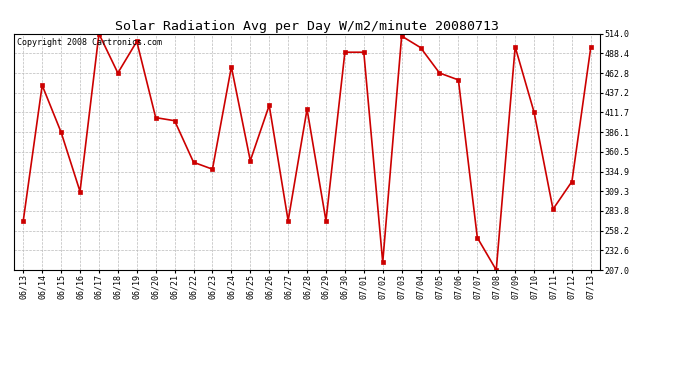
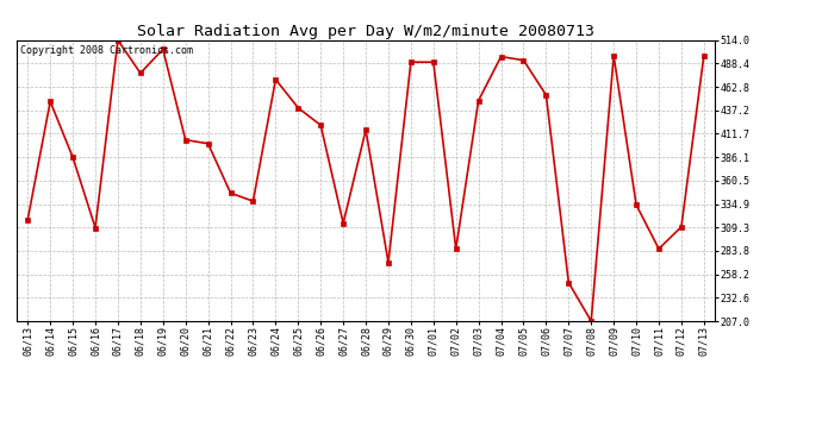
06/13: 271 -> 318
06/18: 463 -> 478
06/25: 349 -> 440
06/27: 271 -> 314
07/02: 217 -> 286
07/03: 511 -> 448
07/05: 463 -> 492
07/10: 412 -> 334
07/12: 322 -> 310
